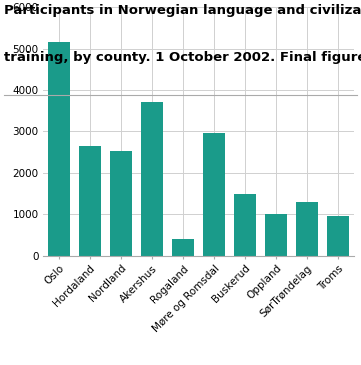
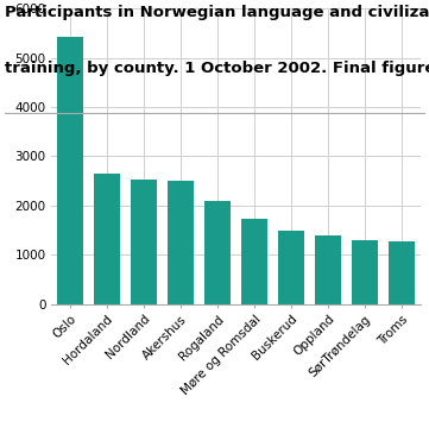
Oslo: 5150 -> 5420
Akershus: 3700 -> 2510
Rogaland: 400 -> 2100
Møre og Romsdal: 2950 -> 1720
Oppland: 1000 -> 1380
Troms: 950 -> 1280
